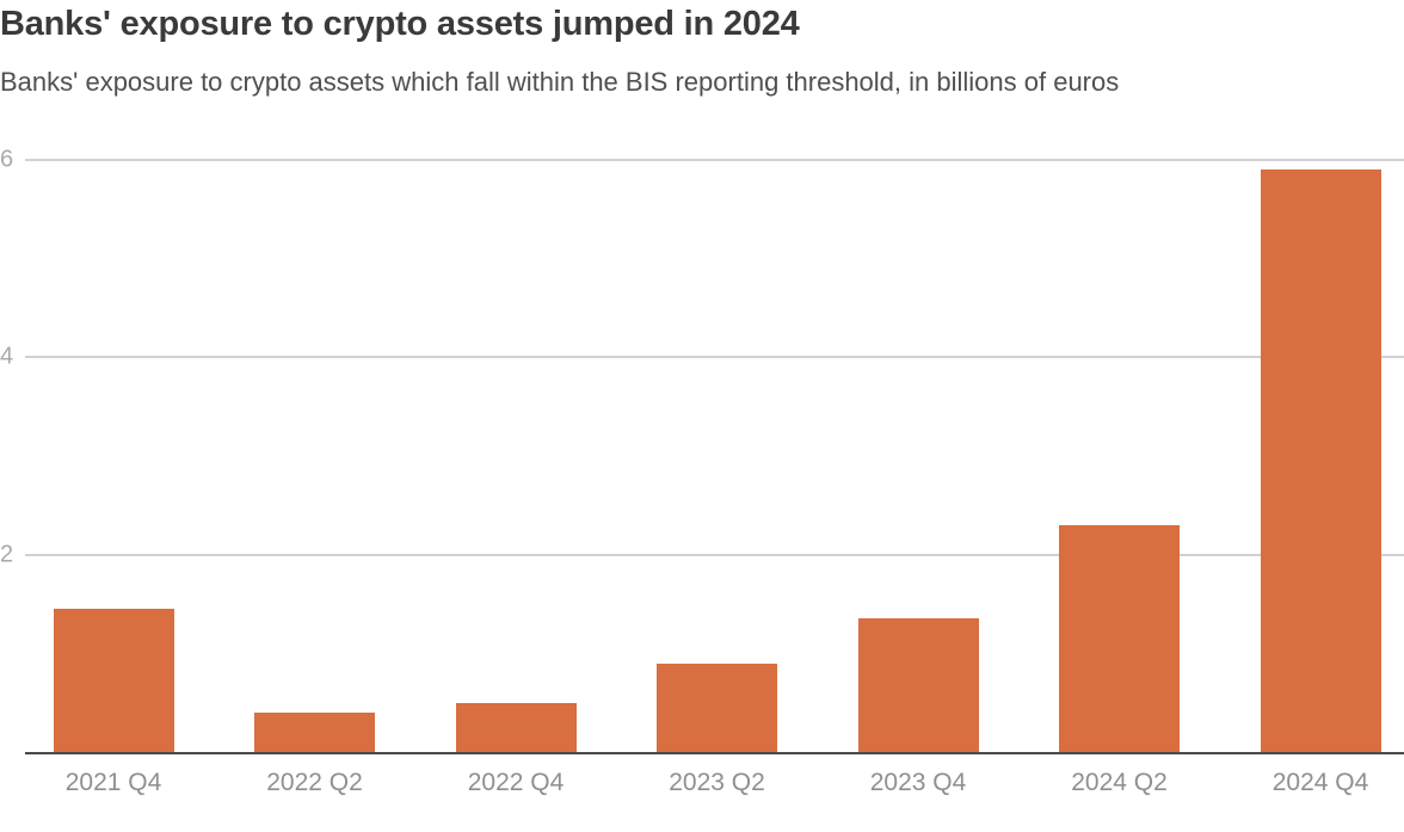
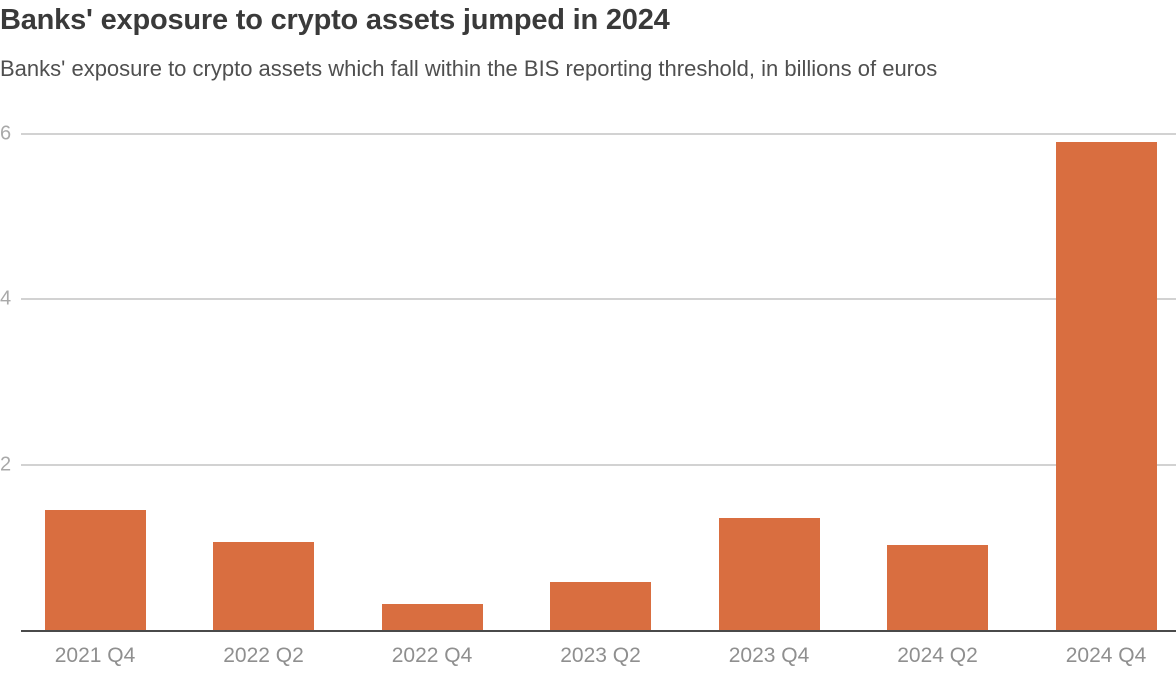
2022 Q2: 0.4 -> 1.1
2022 Q4: 0.5 -> 0.3
2023 Q2: 0.9 -> 0.6
2024 Q2: 2.3 -> 1.0
